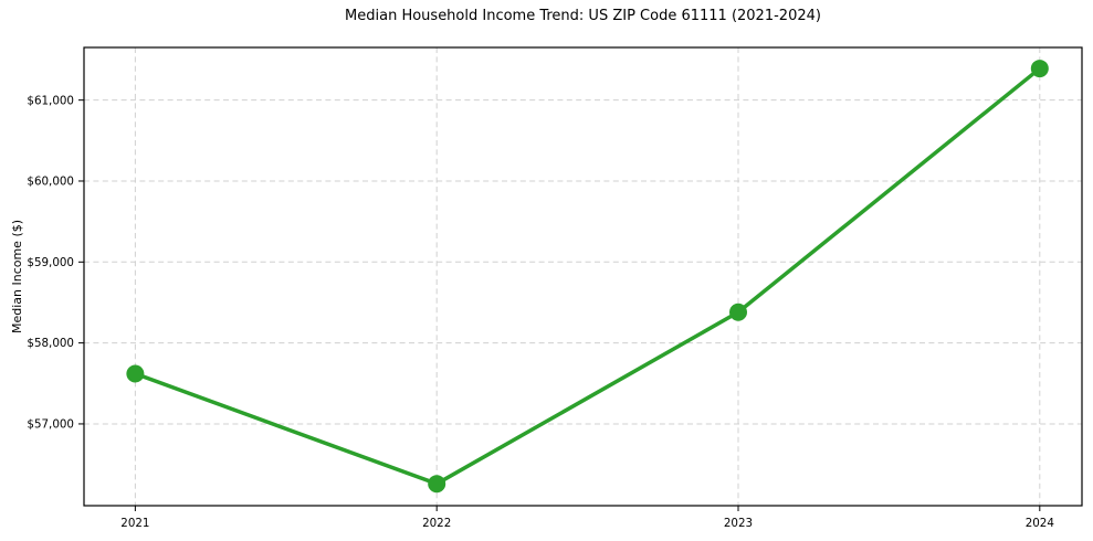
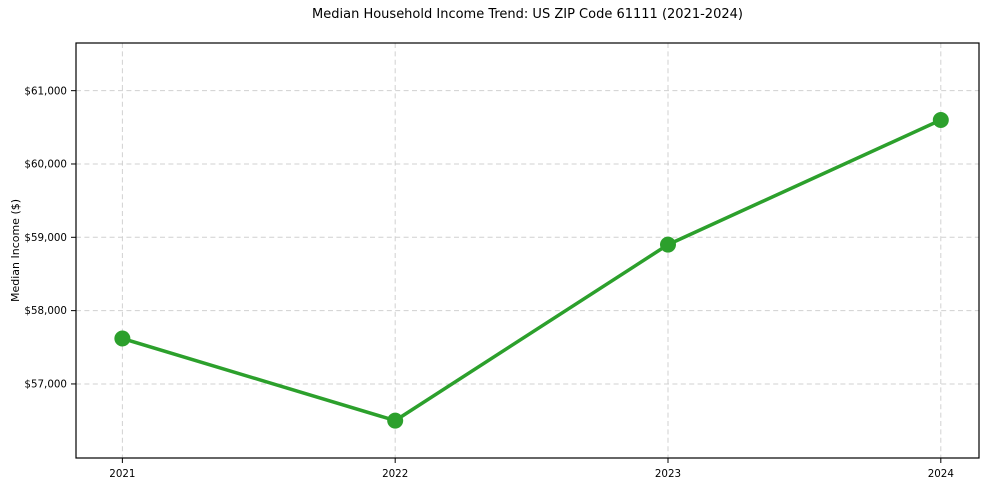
2022: $56300 -> $56500
2023: $58400 -> $58900
2024: $61400 -> $60600
